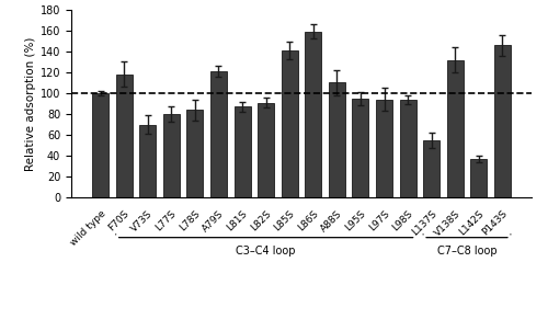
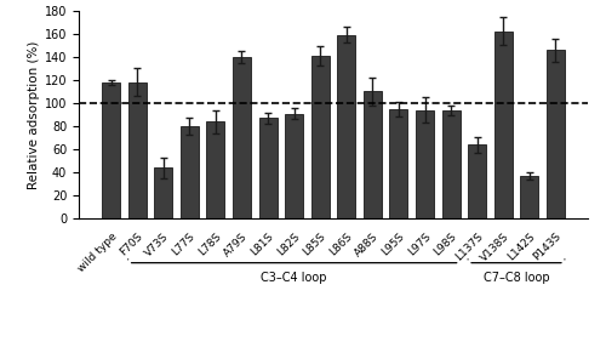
wild type: 100 -> 118
V73S: 70 -> 44
A79S: 121 -> 140
L137S: 55 -> 64
V138S: 132 -> 162
